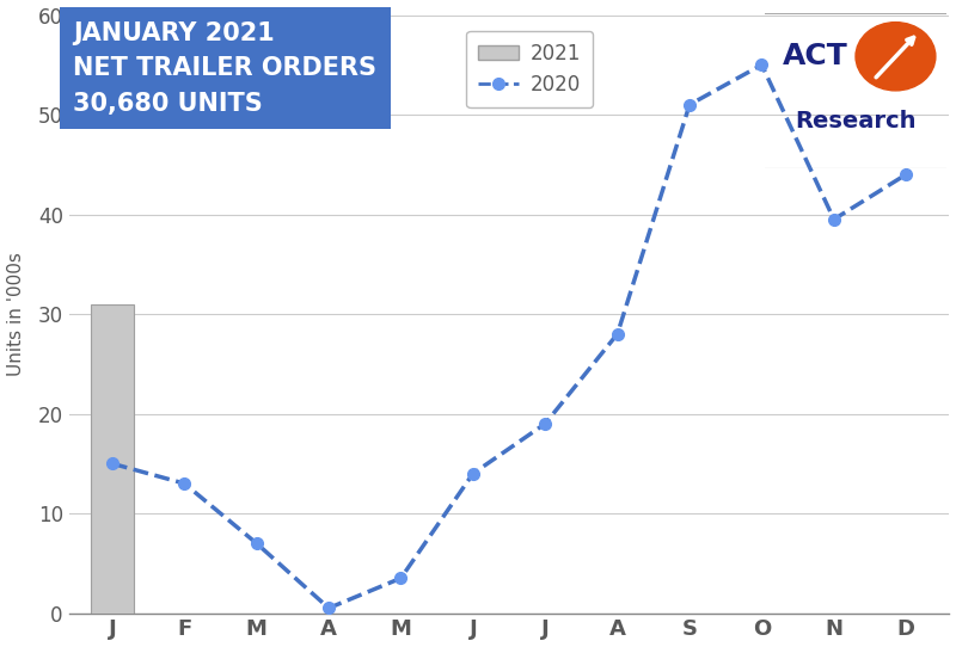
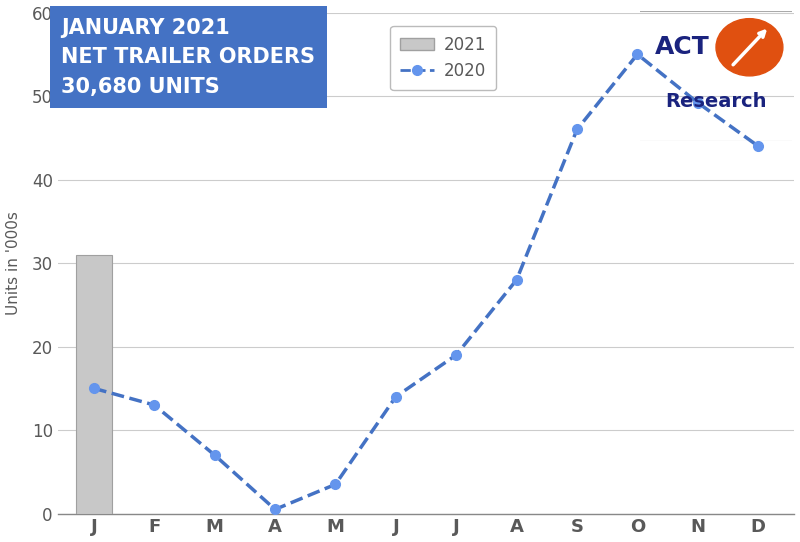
2020/S: 51.0 -> 46.0
2020/N: 39.5 -> 49.2
